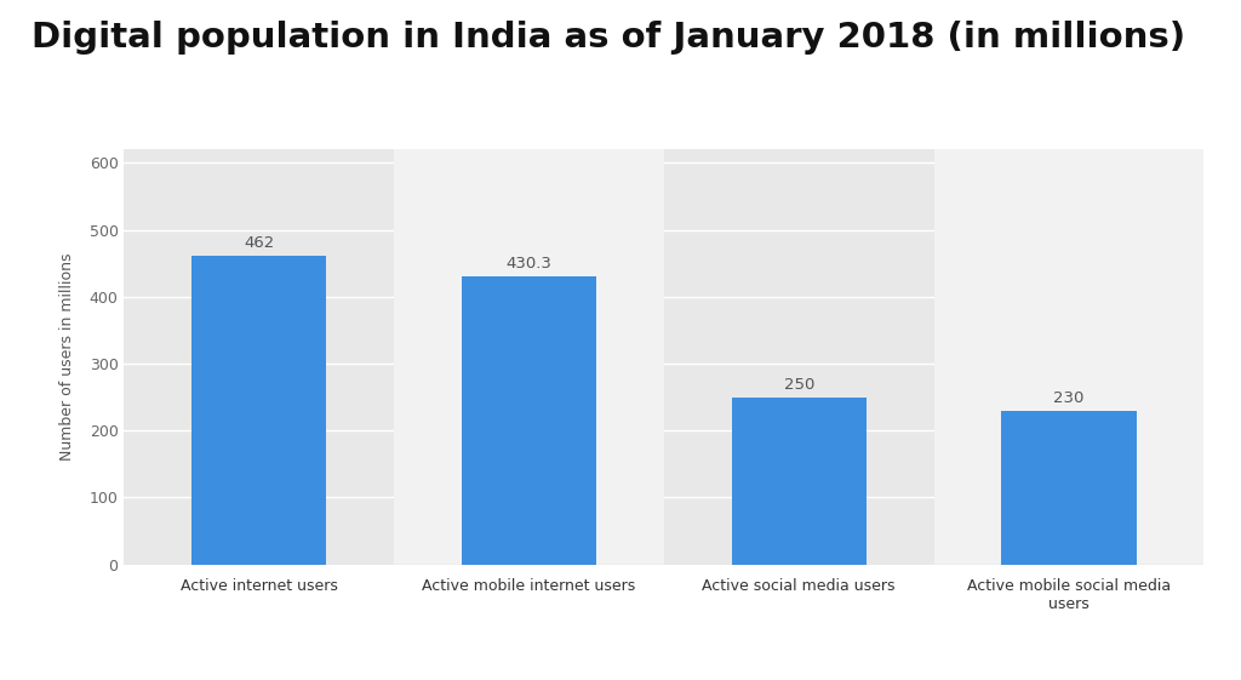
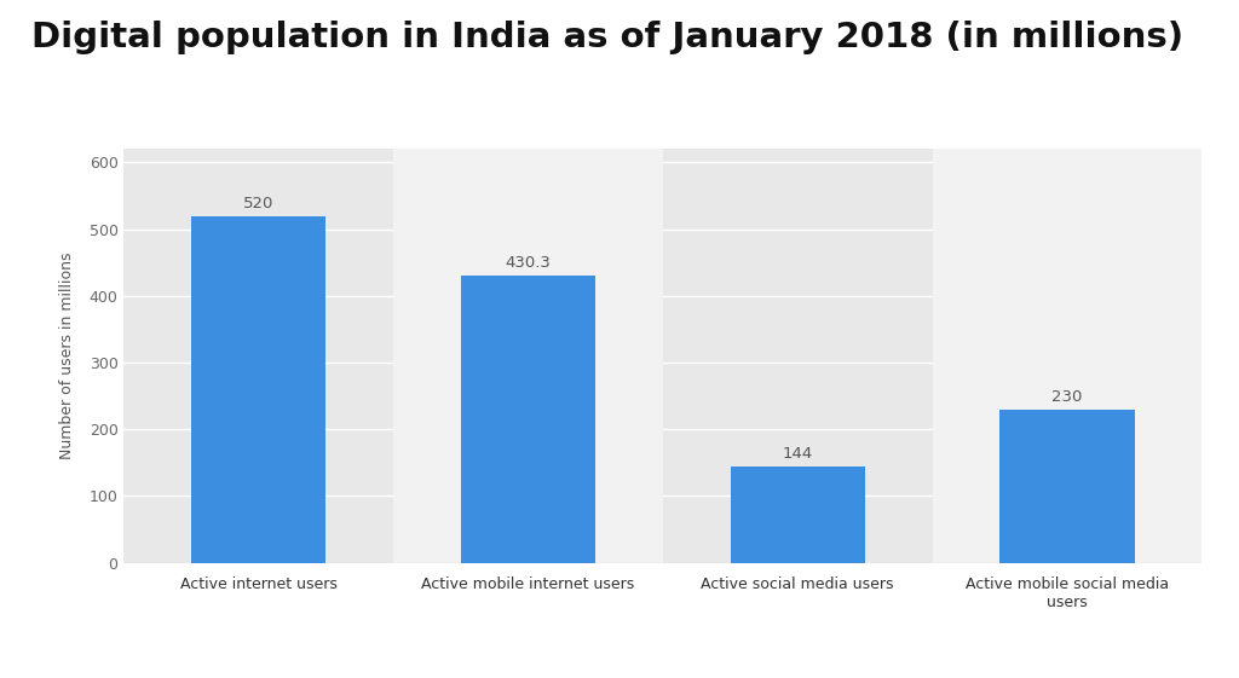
Active internet users: 462 -> 520
Active social media users: 250 -> 144
